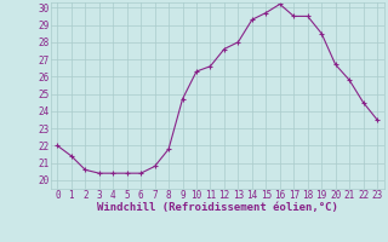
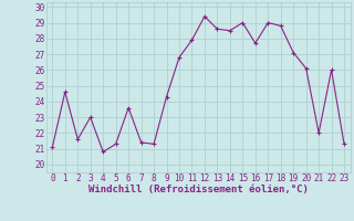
0: 22.0 -> 21.1
1: 21.4 -> 24.6
2: 20.6 -> 21.6
3: 20.4 -> 23.0
4: 20.4 -> 20.8
5: 20.4 -> 21.3
6: 20.4 -> 23.6
7: 20.8 -> 21.4
8: 21.8 -> 21.3
9: 24.7 -> 24.3
10: 26.3 -> 26.8
11: 26.6 -> 27.9
12: 27.6 -> 29.4
13: 28.0 -> 28.6
14: 29.3 -> 28.5
15: 29.7 -> 29.0
16: 30.2 -> 27.7
17: 29.5 -> 29.0
18: 29.5 -> 28.8
19: 28.5 -> 27.1
20: 26.7 -> 26.1
21: 25.8 -> 22.0
22: 24.5 -> 26.0
23: 23.5 -> 21.3
